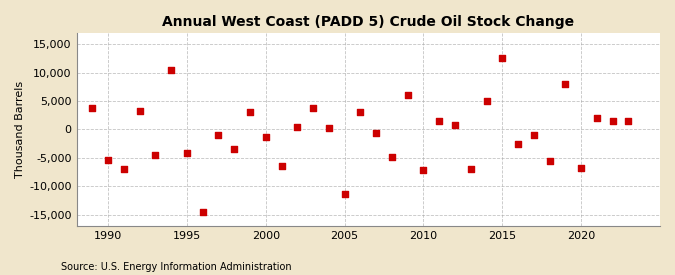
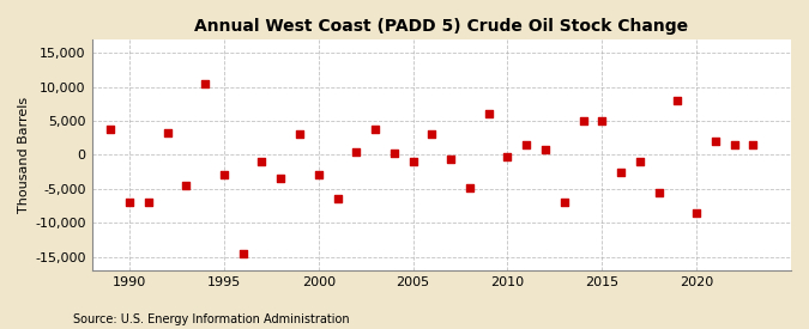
1990: -5,400 -> -7,000
1995: -4,200 -> -3,000
2000: -1,400 -> -3,000
2005: -11,400 -> -1,000
2010: -7,200 -> -200
2015: 12,600 -> 5,000
2020: -6,800 -> -8,500
